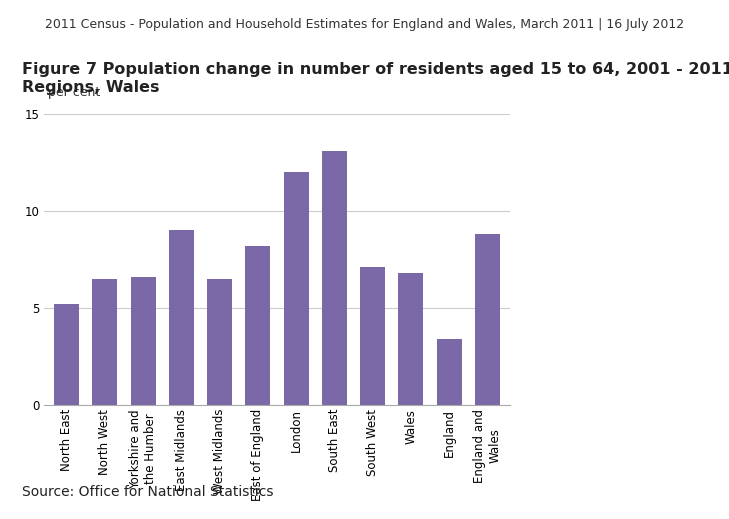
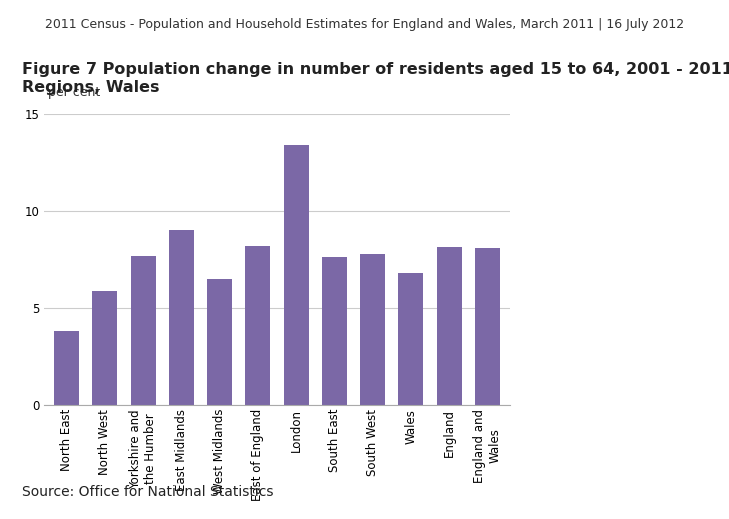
North East: 5.2 -> 3.8
North West: 6.5 -> 5.8
Yorkshire and the Humber: 6.6 -> 7.7
London: 12.0 -> 13.4
South East: 13.1 -> 7.7
South West: 7.1 -> 7.8
England: 3.4 -> 8.2
England and Wales: 8.8 -> 8.1
